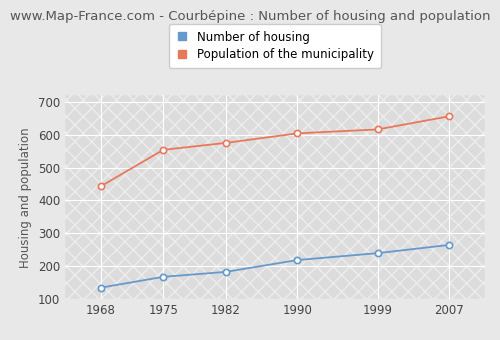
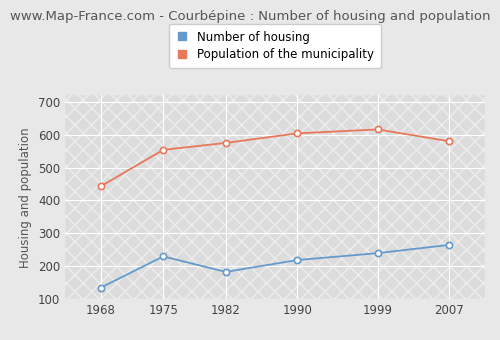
Number of housing/1975: 168 -> 230
Population of the municipality/2007: 656 -> 580
